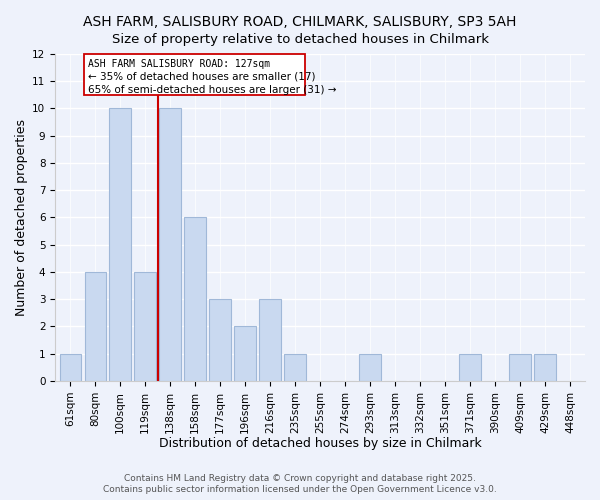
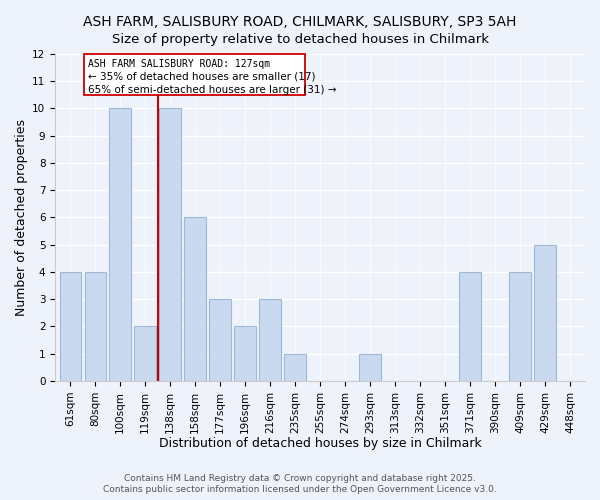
61sqm: 1 -> 4
119sqm: 4 -> 2
371sqm: 1 -> 4
409sqm: 1 -> 4
429sqm: 1 -> 5
